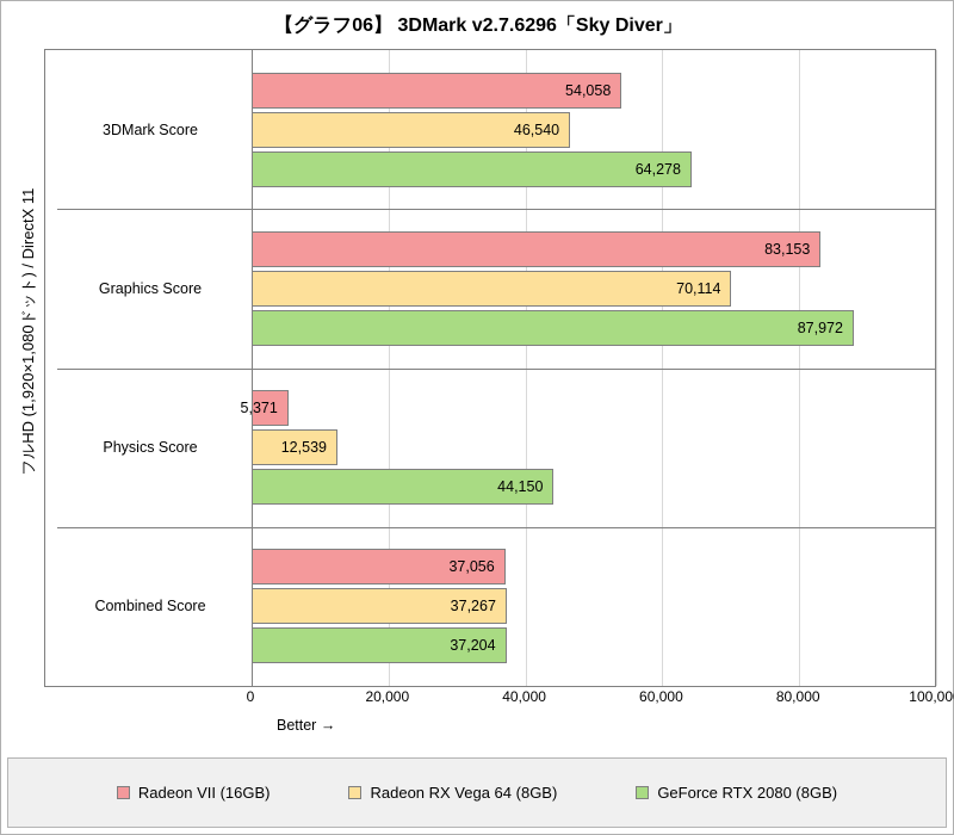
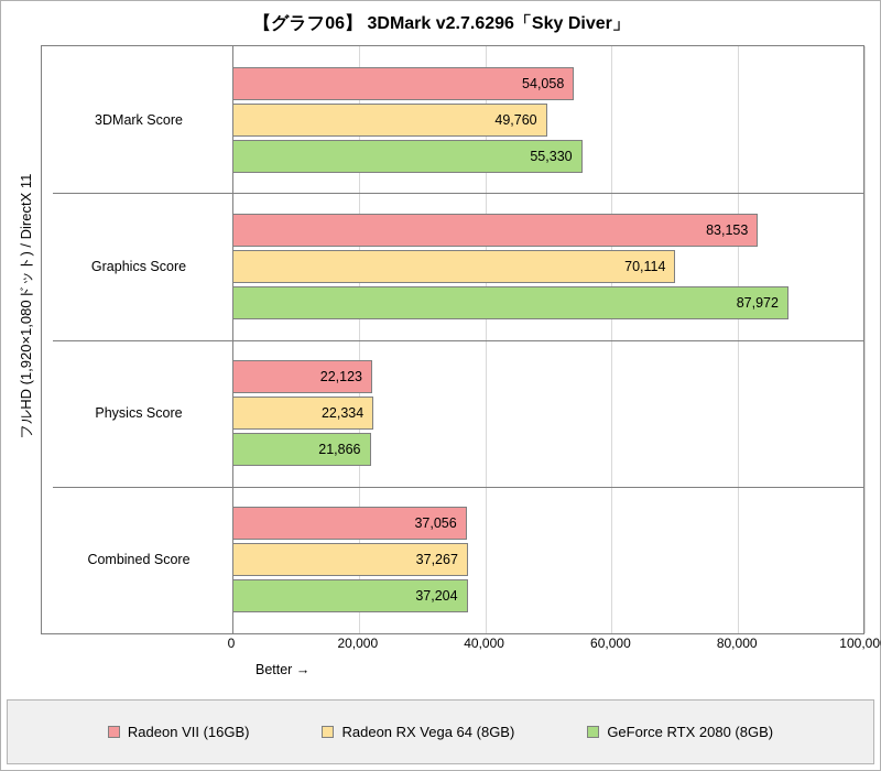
Radeon RX Vega 64 (8GB)/3DMark Score: 46,540 -> 49,760
GeForce RTX 2080 (8GB)/3DMark Score: 64,278 -> 55,330
Radeon VII (16GB)/Physics Score: 5,371 -> 22,123
Radeon RX Vega 64 (8GB)/Physics Score: 12,539 -> 22,334
GeForce RTX 2080 (8GB)/Physics Score: 44,150 -> 21,866
